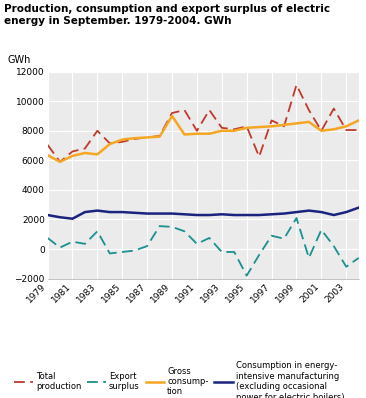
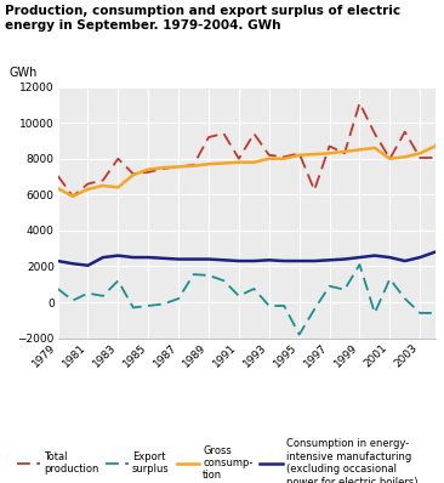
Gross consump- tion/1989: 9000 -> 7700
Export surplus/2003: -1200 -> -600
